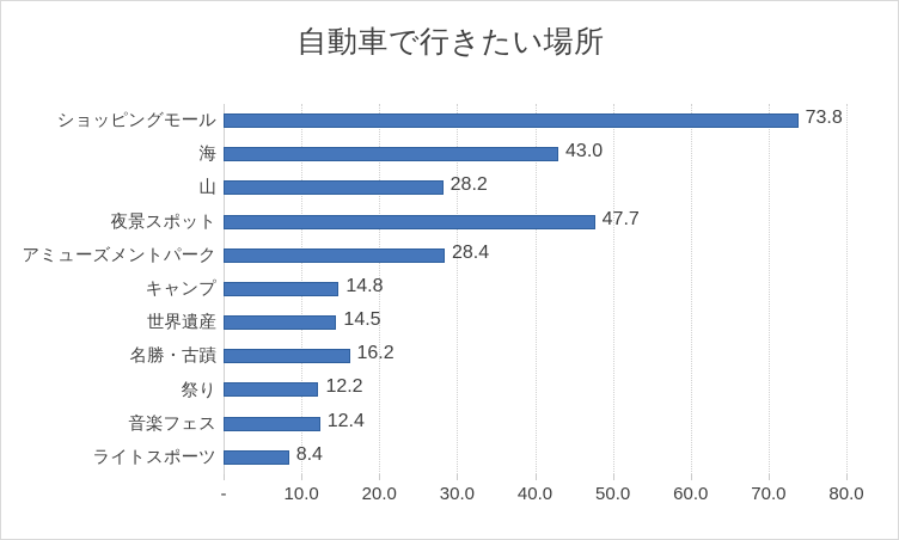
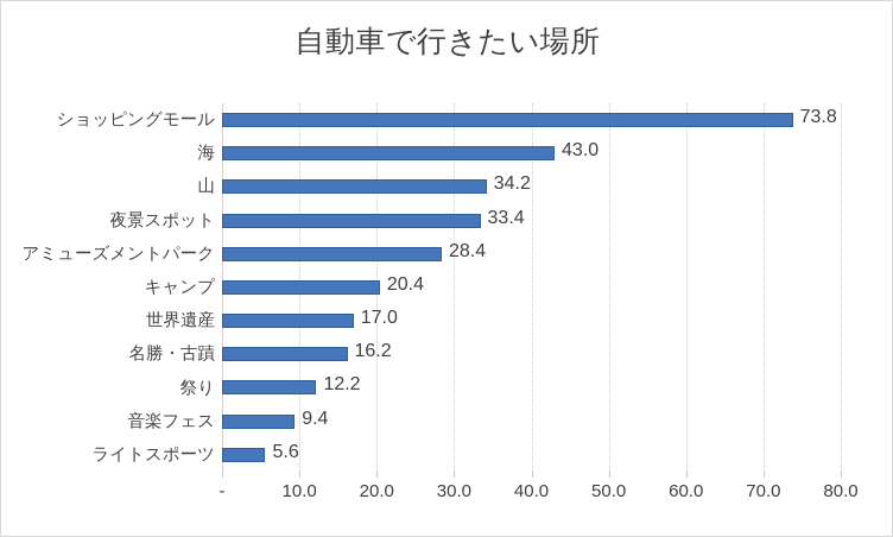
山: 28.2 -> 34.2
夜景スポット: 47.7 -> 33.4
キャンプ: 14.8 -> 20.4
世界遺産: 14.5 -> 17.0
音楽フェス: 12.4 -> 9.4
ライトスポーツ: 8.4 -> 5.6
